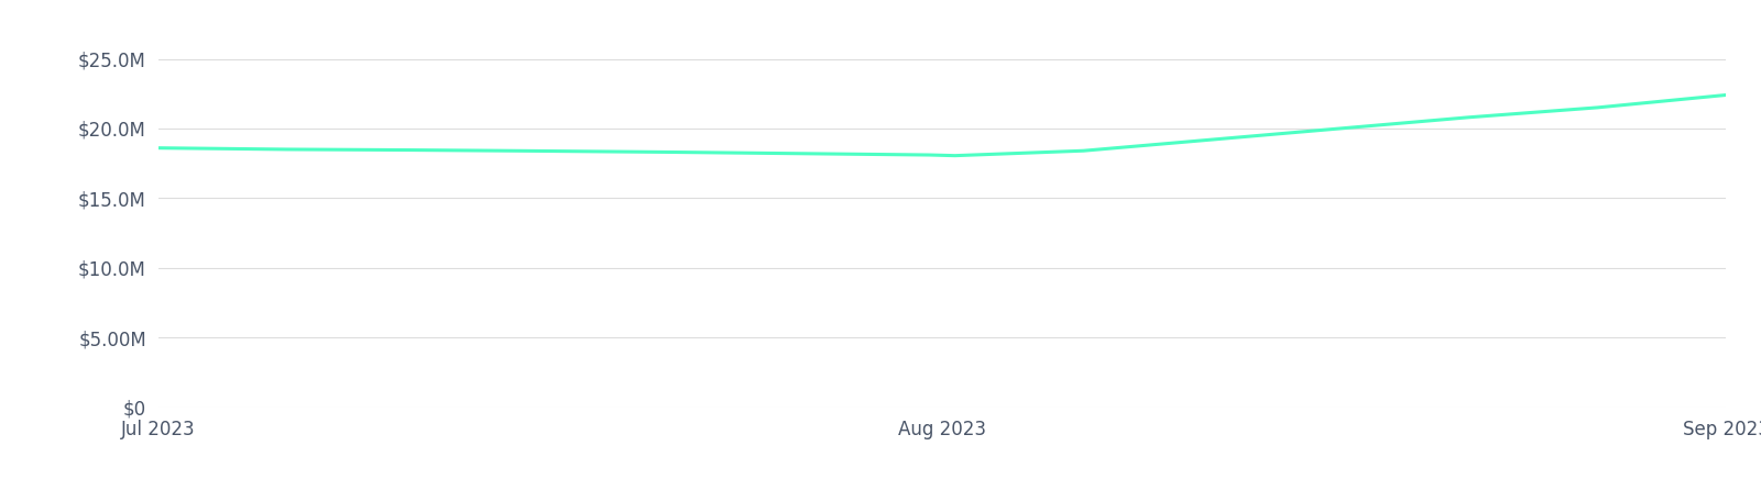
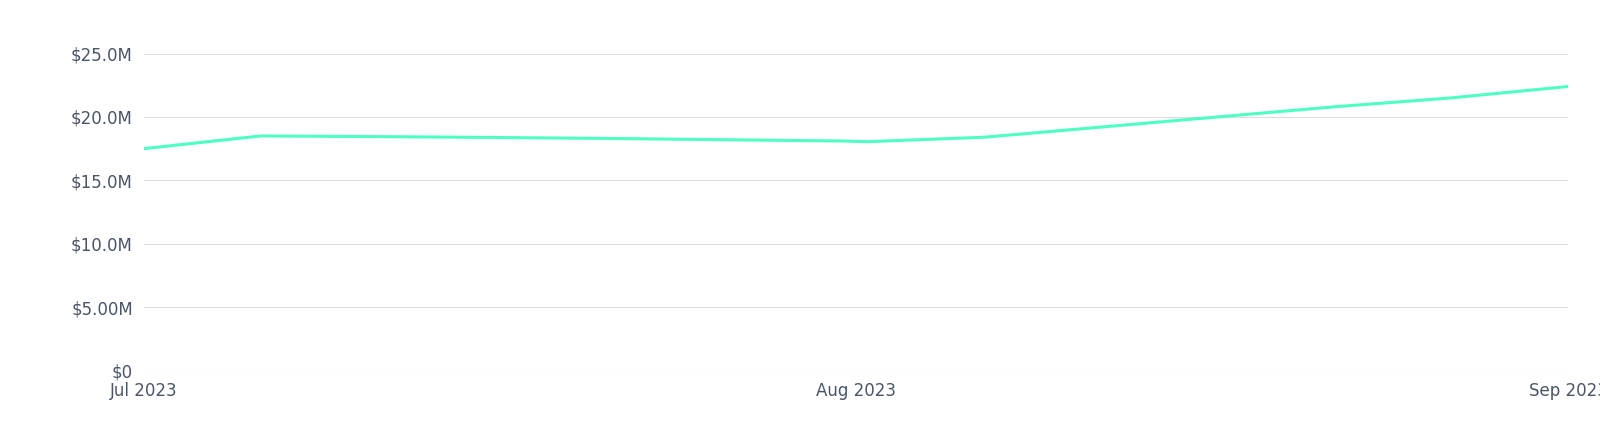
Jul 2023: $18.6M -> $17.5M
